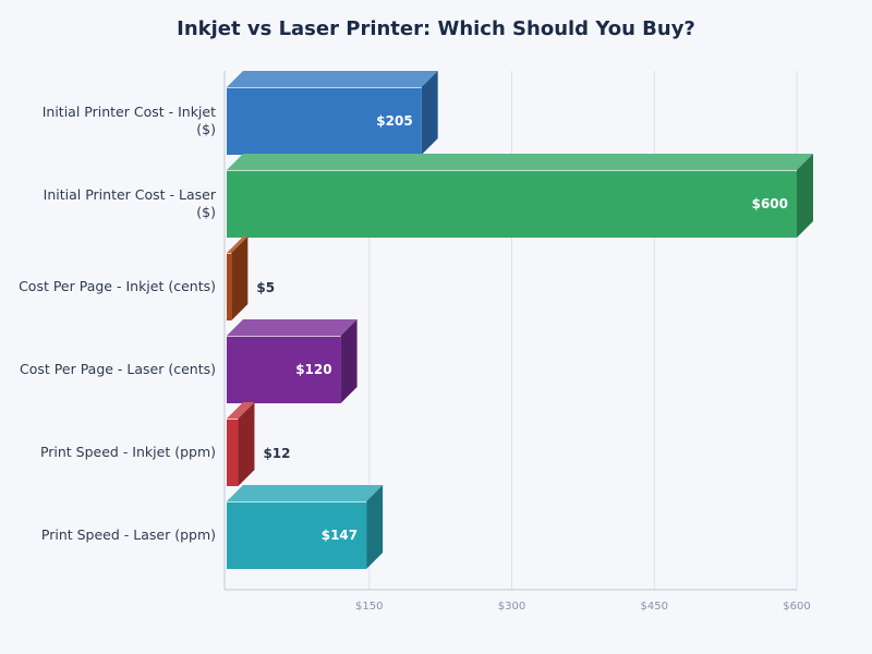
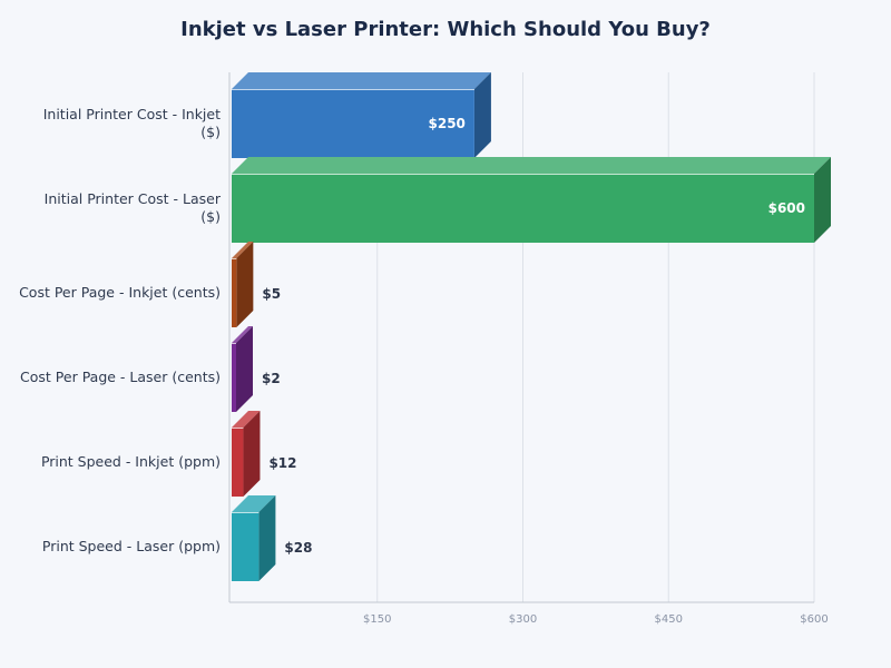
Initial Printer Cost - Inkjet ($): $205 -> $250
Cost Per Page - Laser (cents): $120 -> $2
Print Speed - Laser (ppm): $147 -> $28
